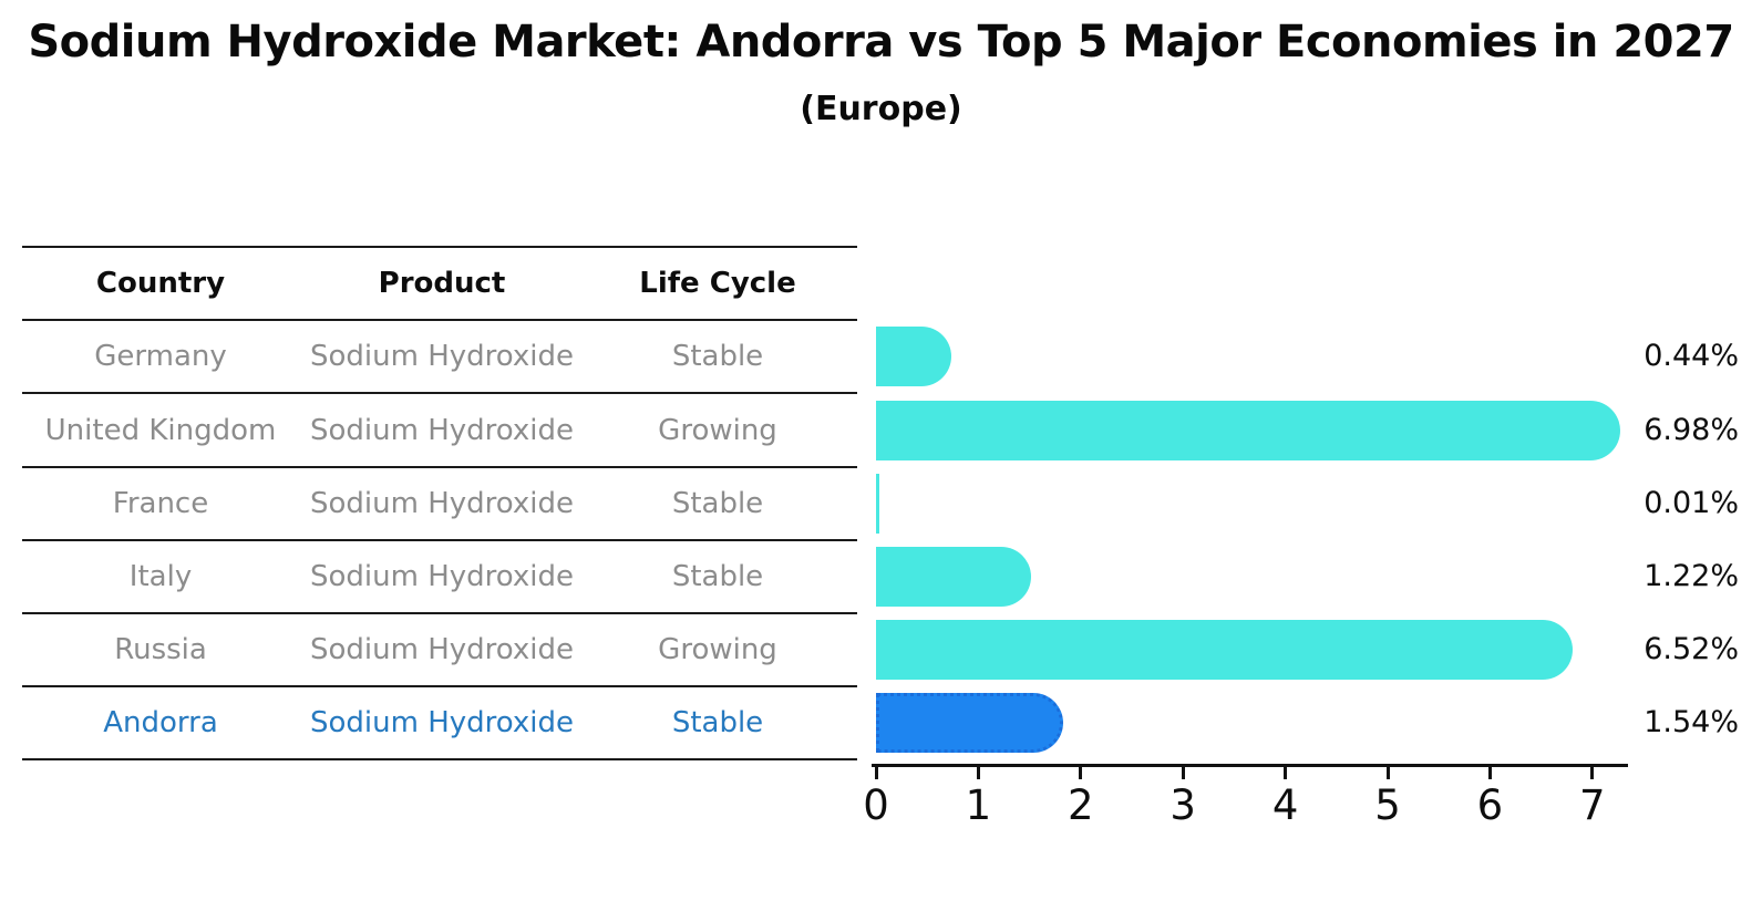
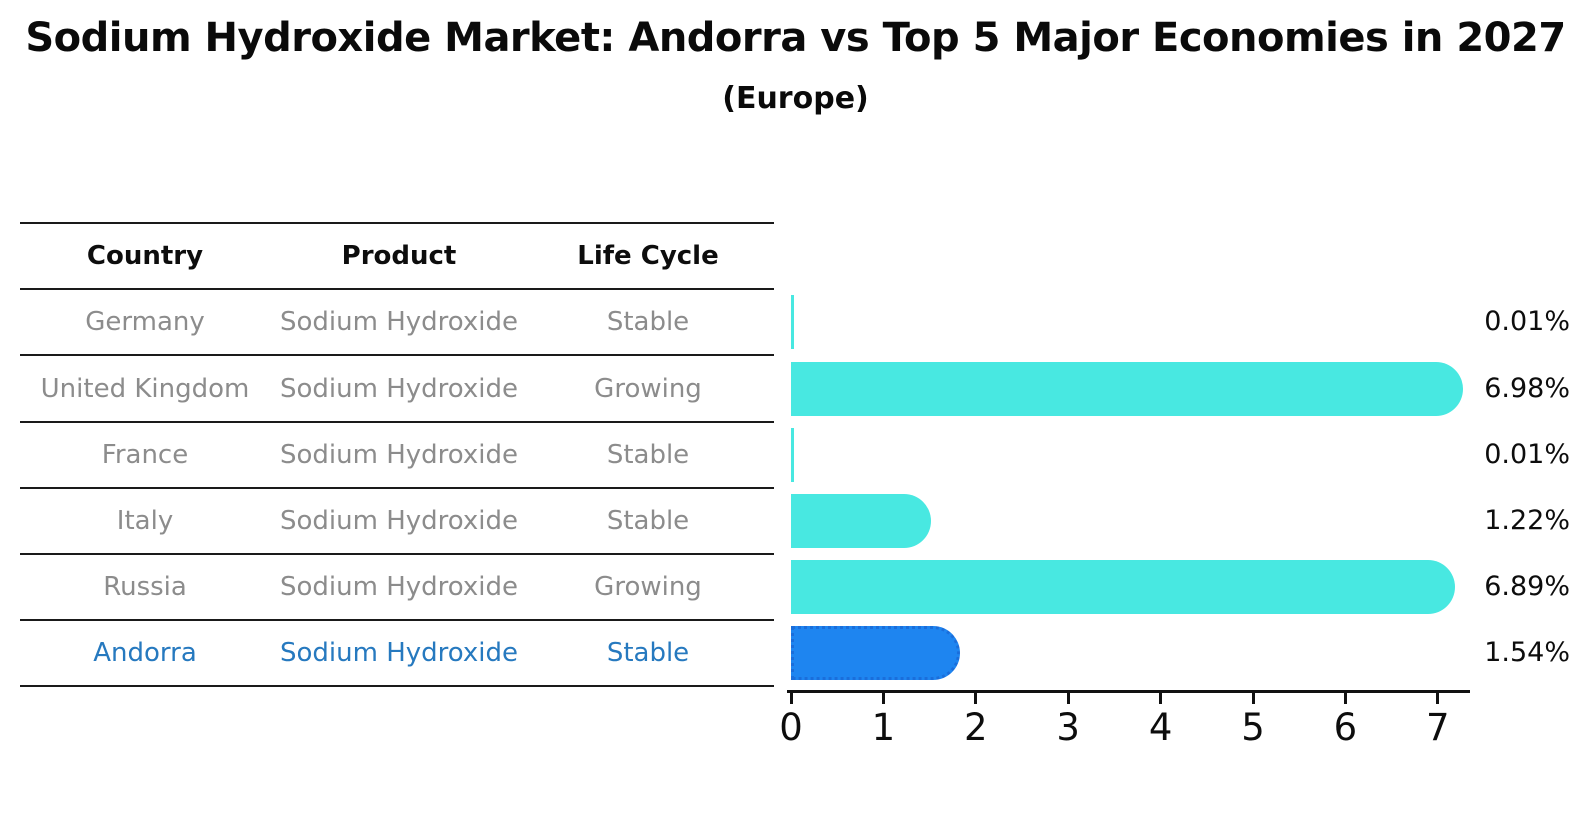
Germany: 0.44% -> 0.01%
Russia: 6.52% -> 6.89%
